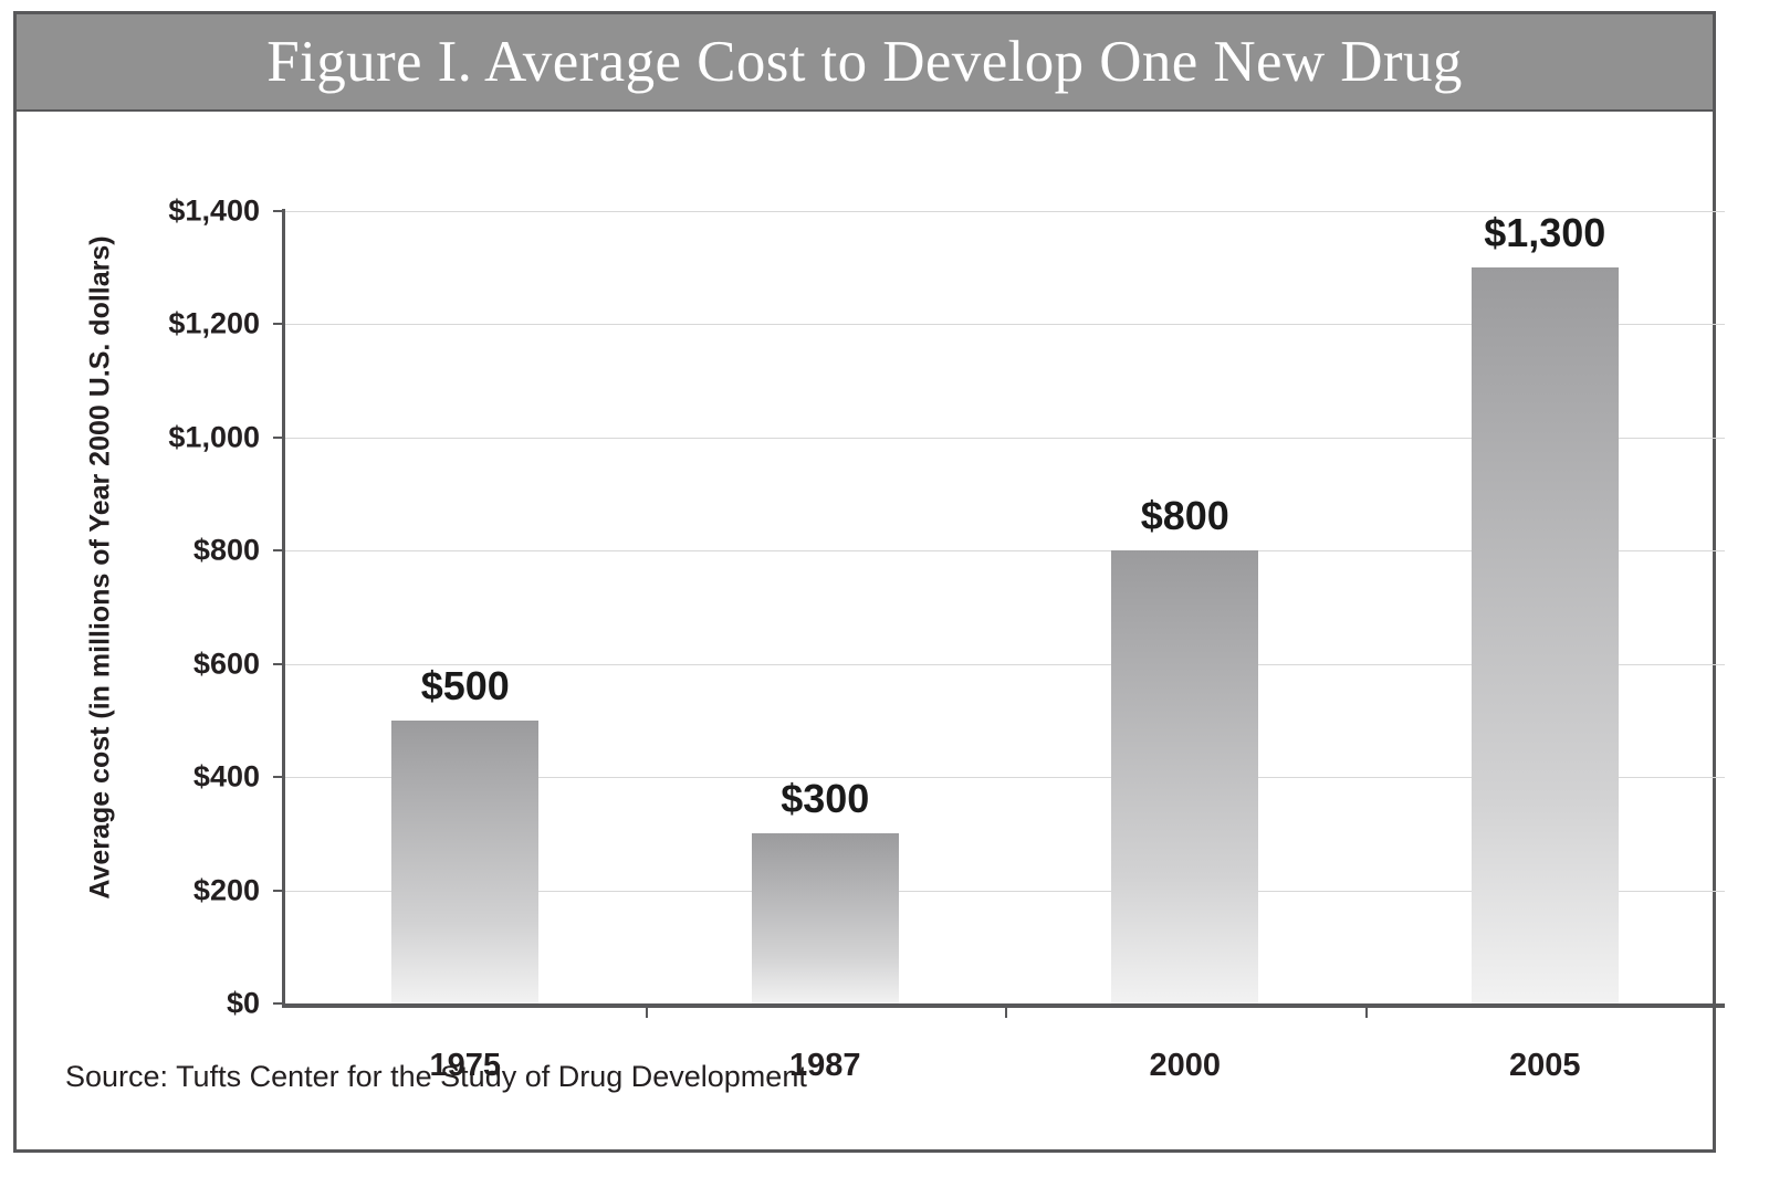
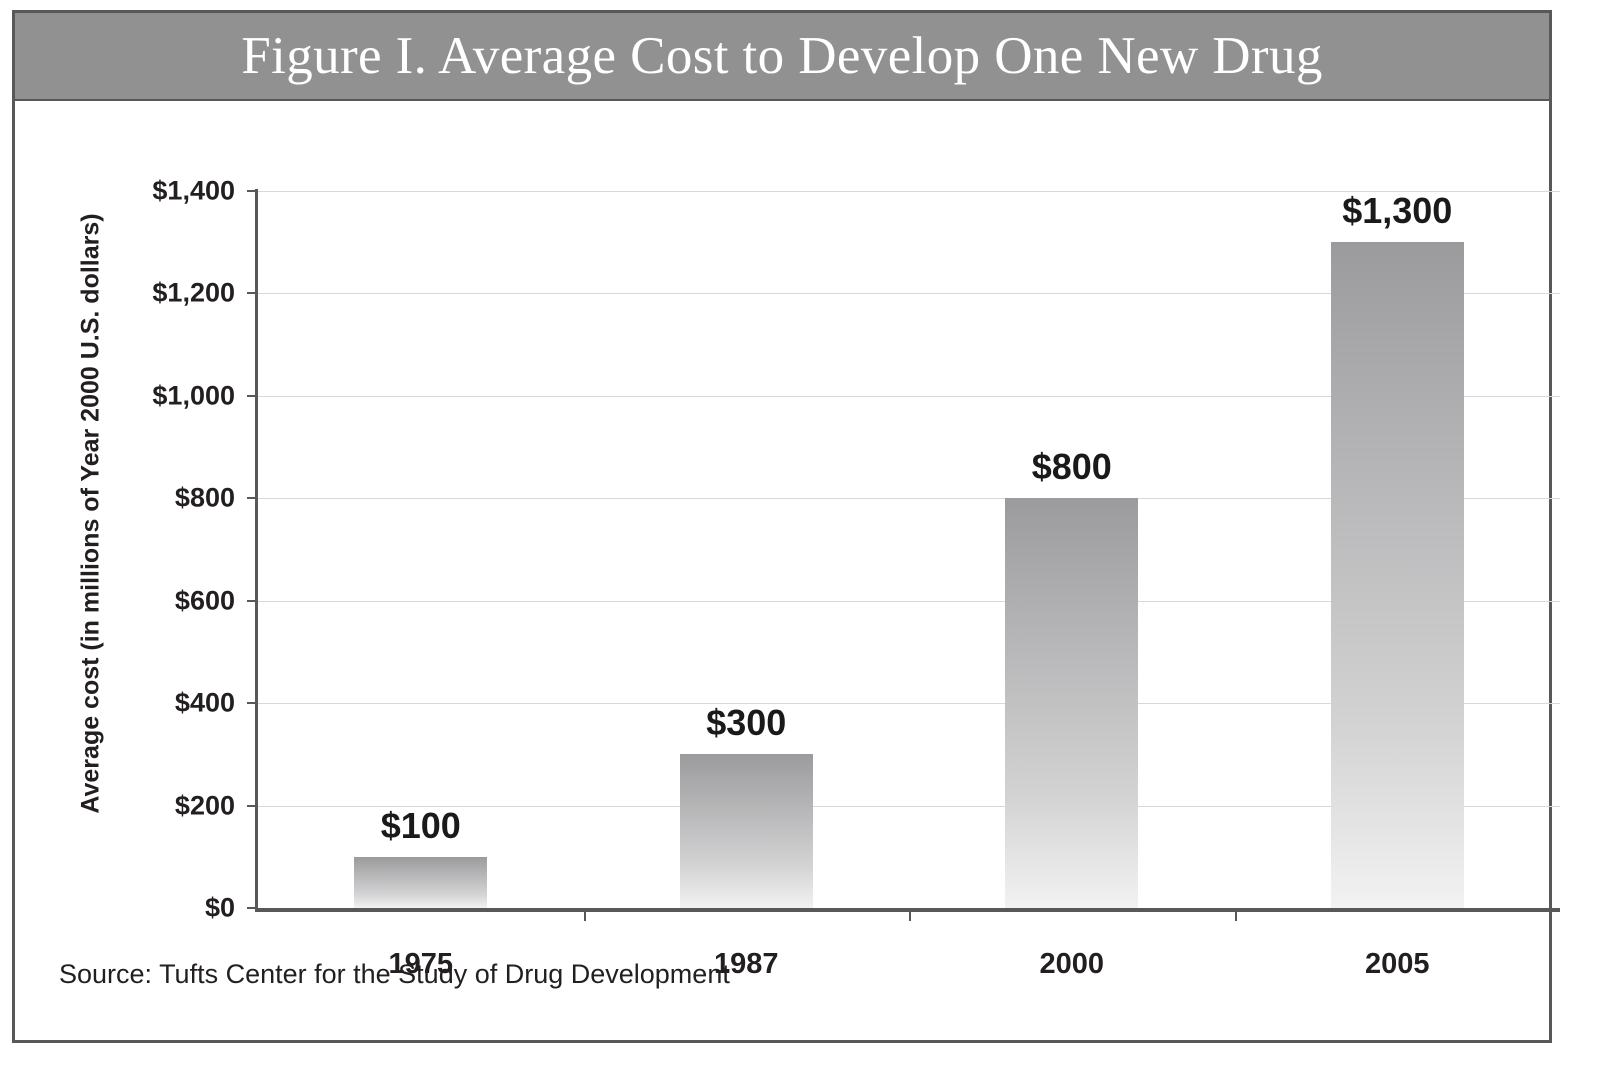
1975: $500 -> $100
